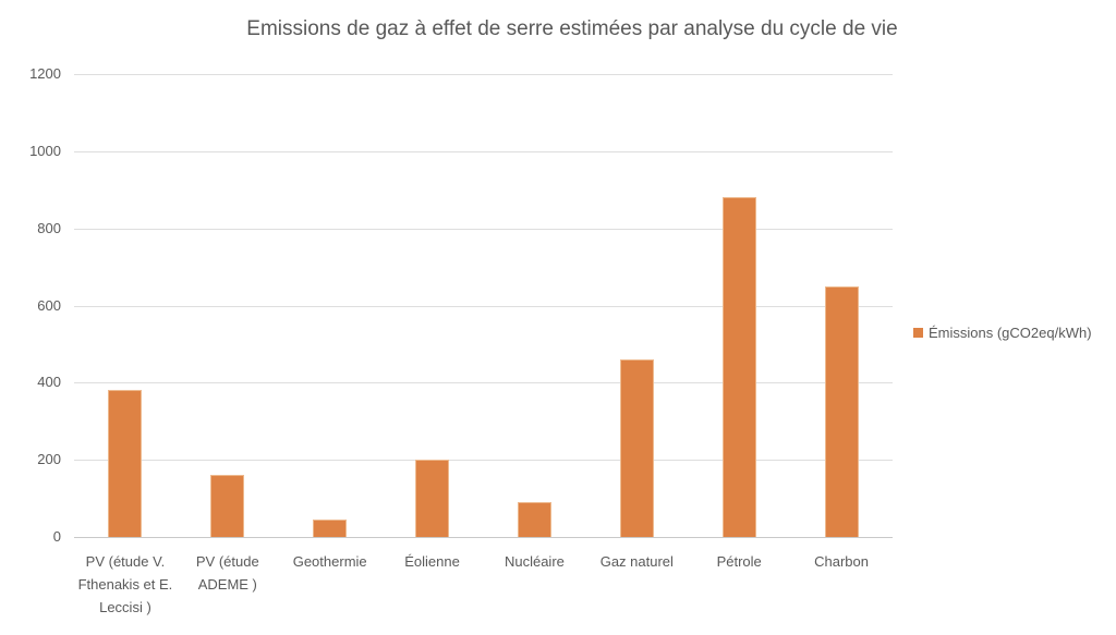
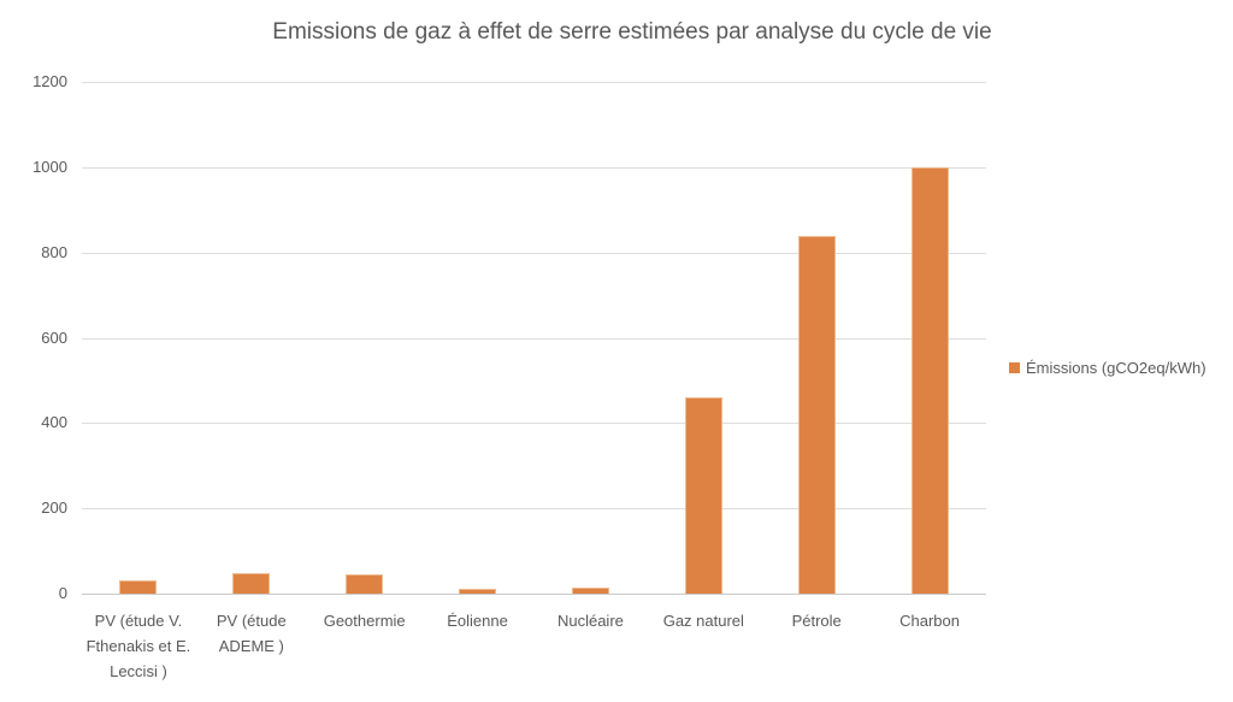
PV (étude V. Fthenakis et E. Leccisi ): 380 -> 30
PV (étude ADEME ): 160 -> 50
Éolienne: 200 -> 10
Nucléaire: 90 -> 20
Pétrole: 880 -> 840
Charbon: 650 -> 1000
